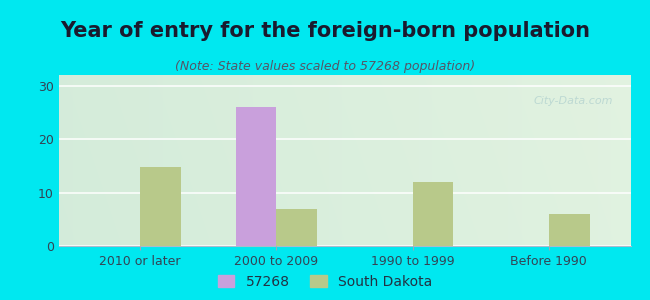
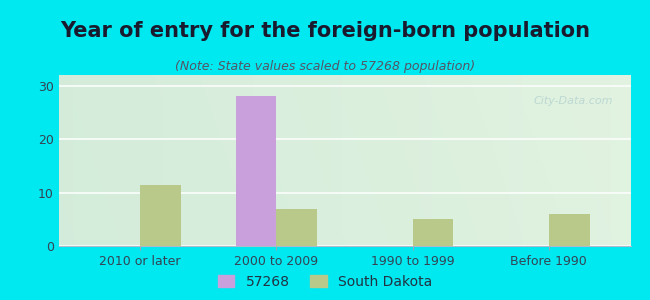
South Dakota/2010 or later: 14.8 -> 11.5
57268/2000 to 2009: 26 -> 28
South Dakota/1990 to 1999: 12.0 -> 5.0
